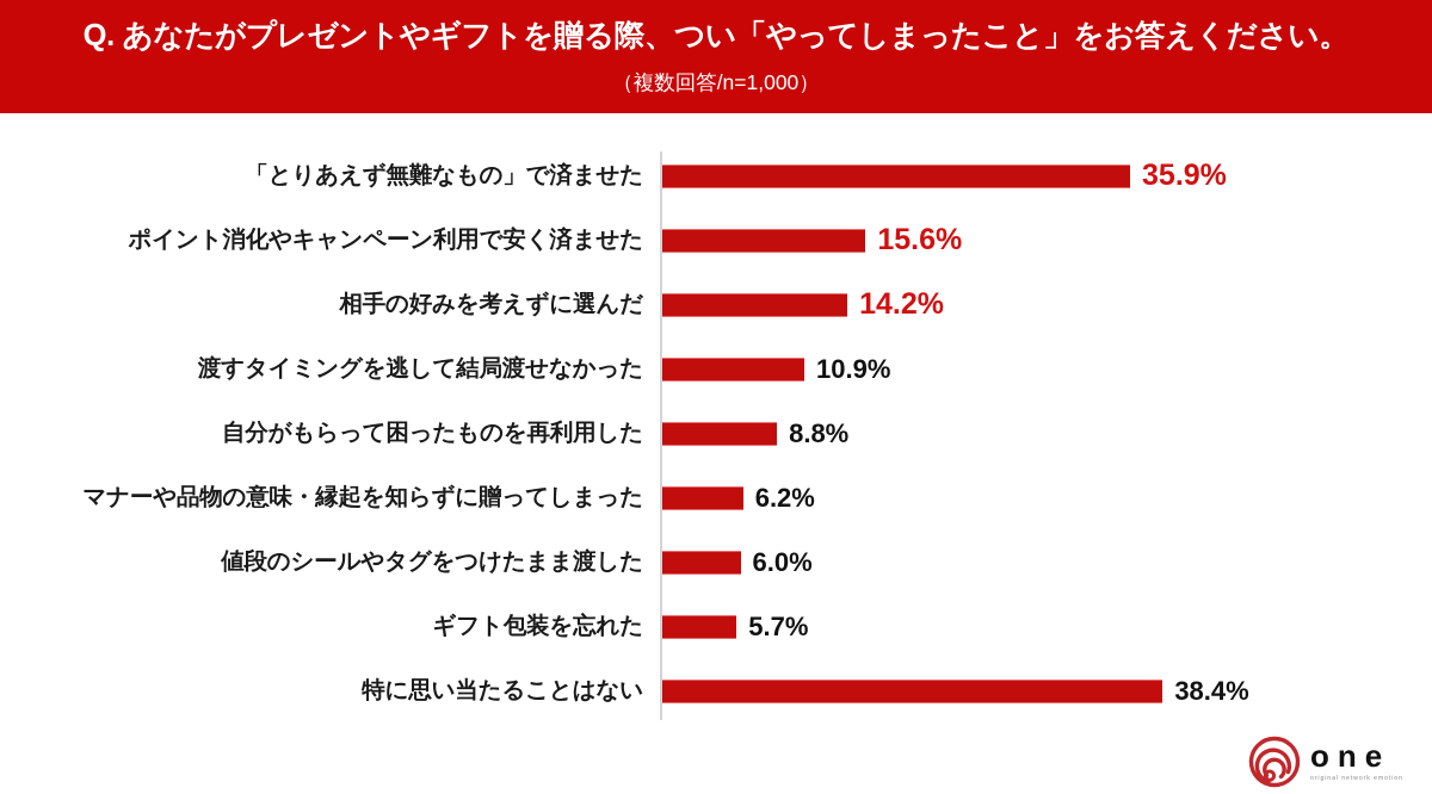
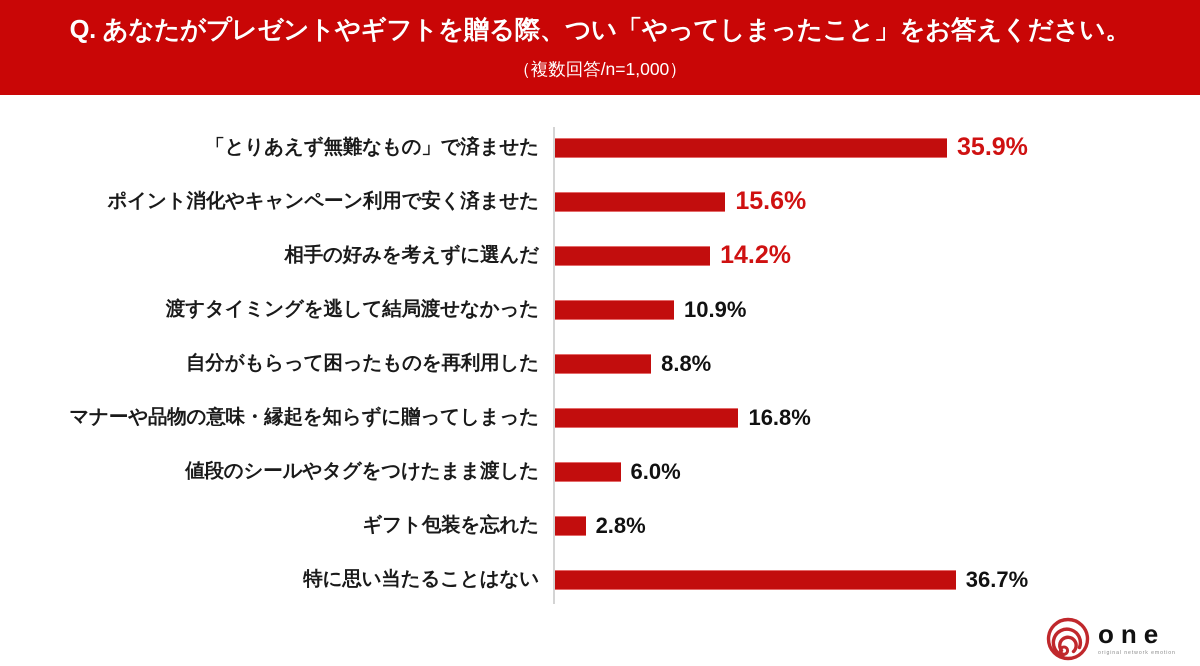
マナーや品物の意味・縁起を知らずに贈ってしまった: 6.2% -> 16.8%
ギフト包装を忘れた: 5.7% -> 2.8%
特に思い当たることはない: 38.4% -> 36.7%
